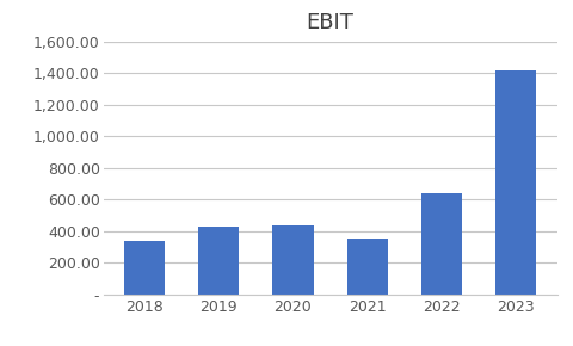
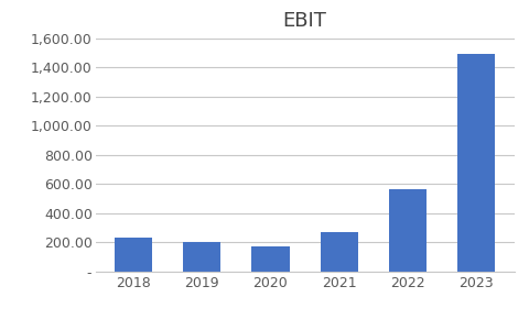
2018: 340 -> 230
2019: 430 -> 200
2020: 440 -> 170
2021: 350 -> 270
2022: 640 -> 560
2023: 1,420 -> 1,490
